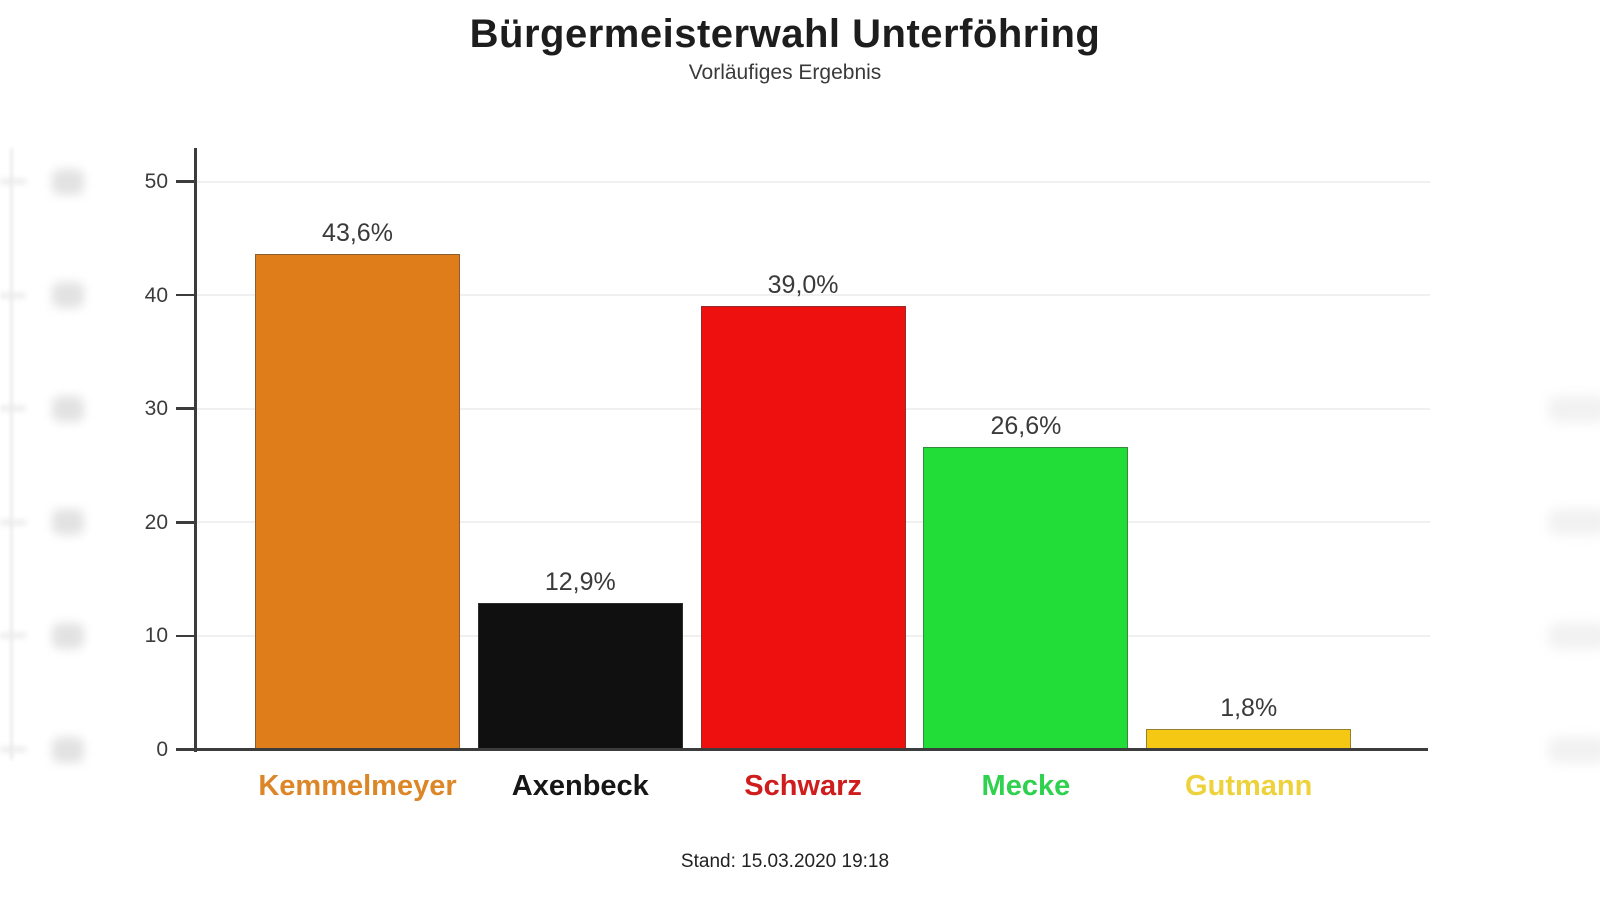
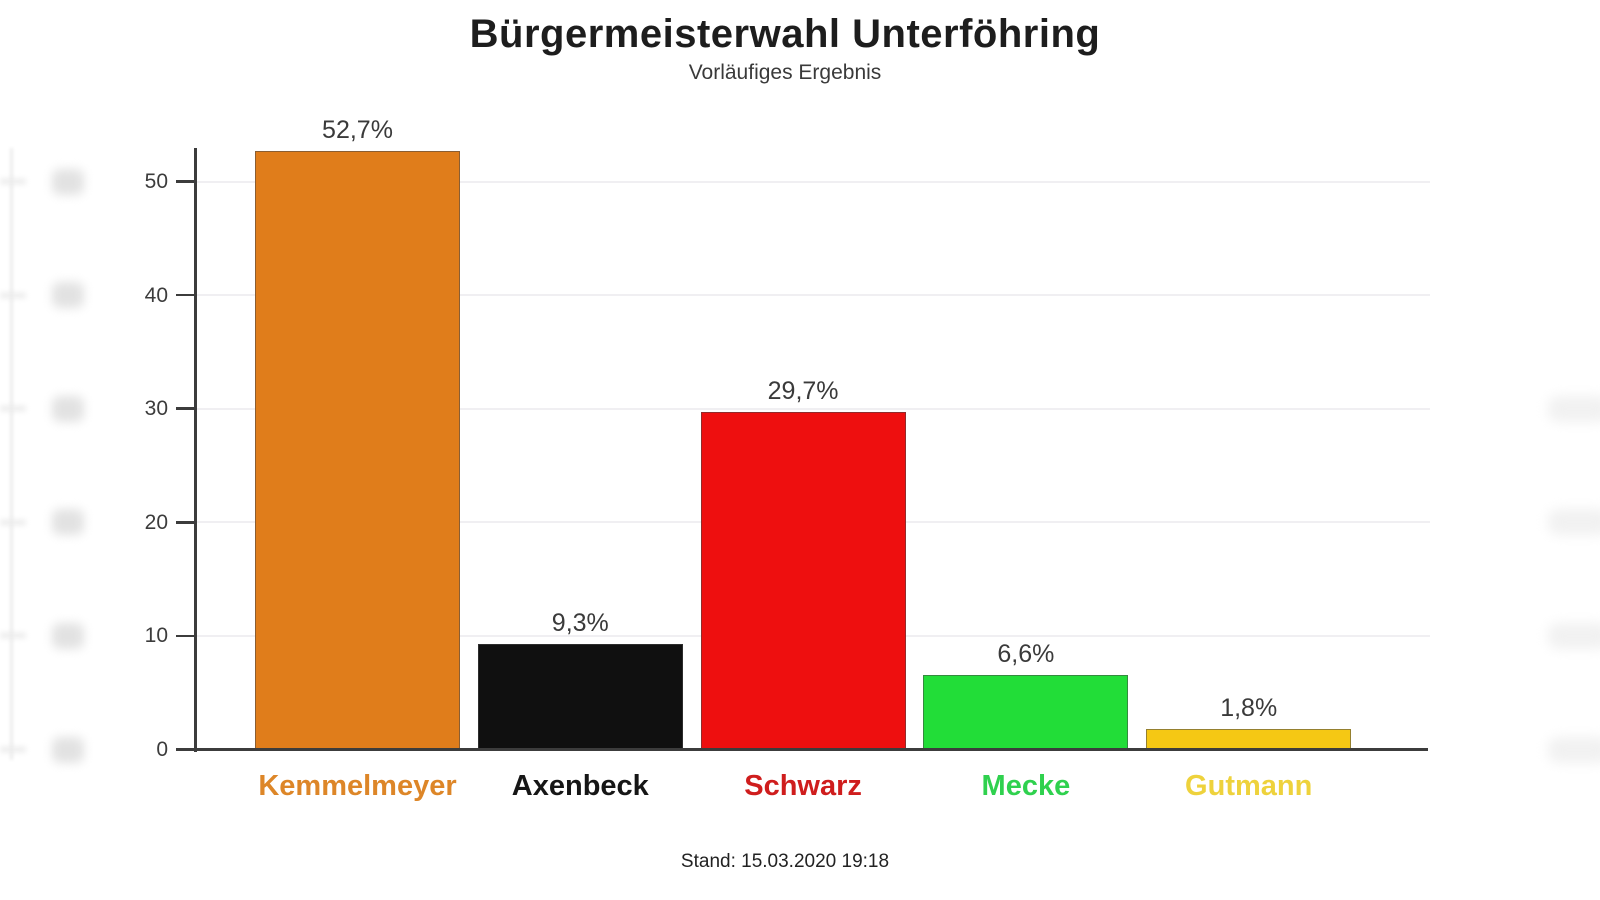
Kemmelmeyer: 43,6% -> 52,7%
Axenbeck: 12,9% -> 9,3%
Schwarz: 39,0% -> 29,7%
Mecke: 26,6% -> 6,6%
